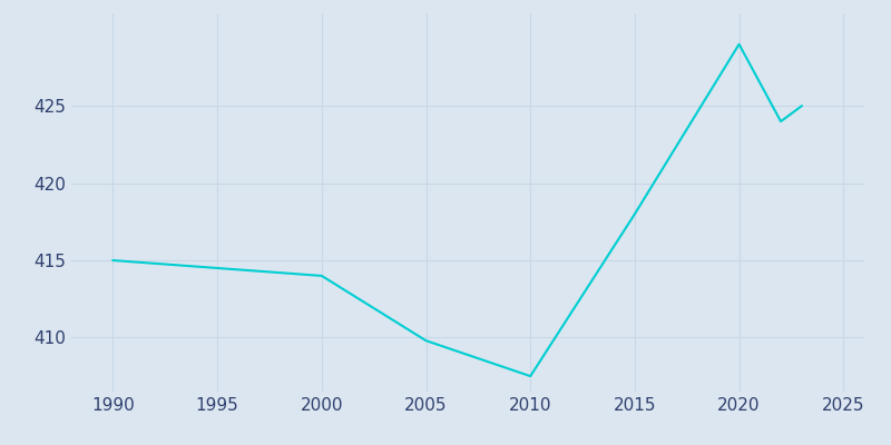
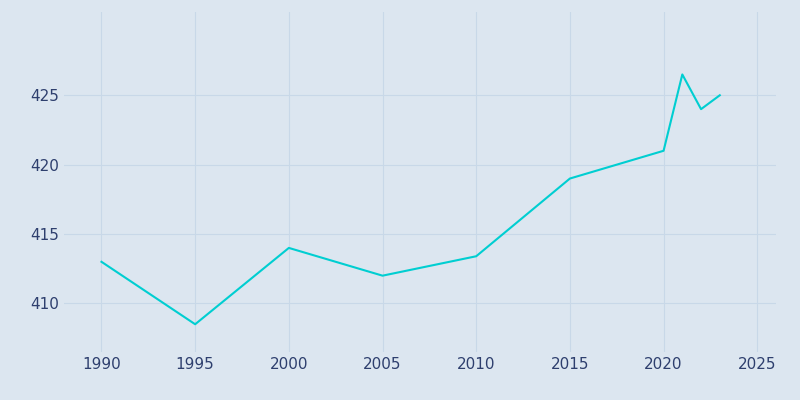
1990: 415.0 -> 413.0
1995: 414.5 -> 408.5
2005: 409.8 -> 412.0
2010: 407.5 -> 413.4
2015: 418.0 -> 419.0
2020: 429.0 -> 421.0
